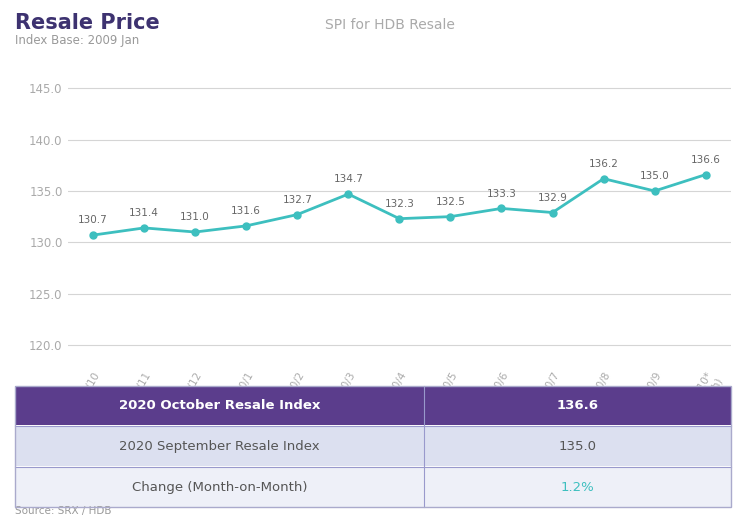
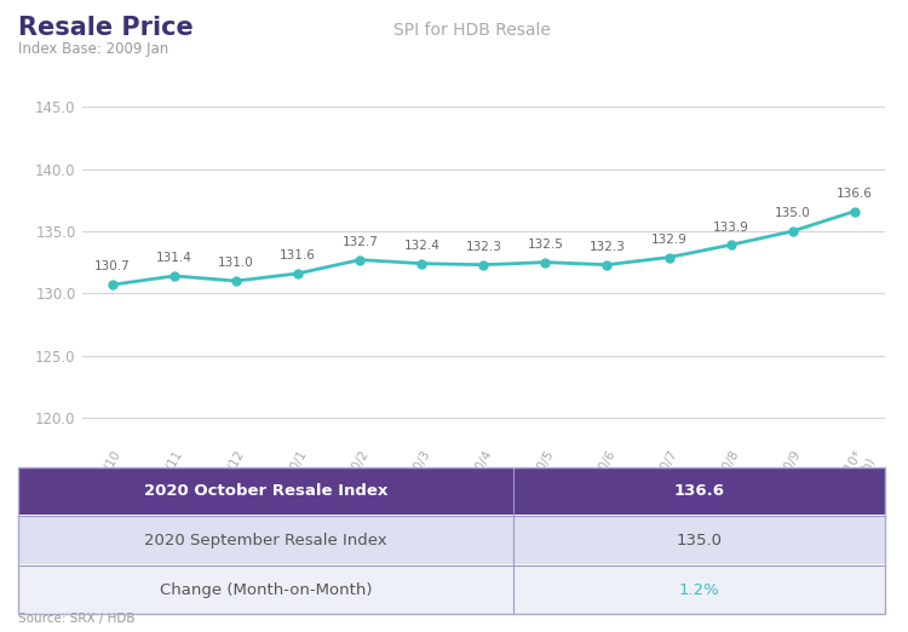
2020/3: 134.7 -> 132.4
2020/6: 133.3 -> 132.3
2020/8: 136.2 -> 133.9
